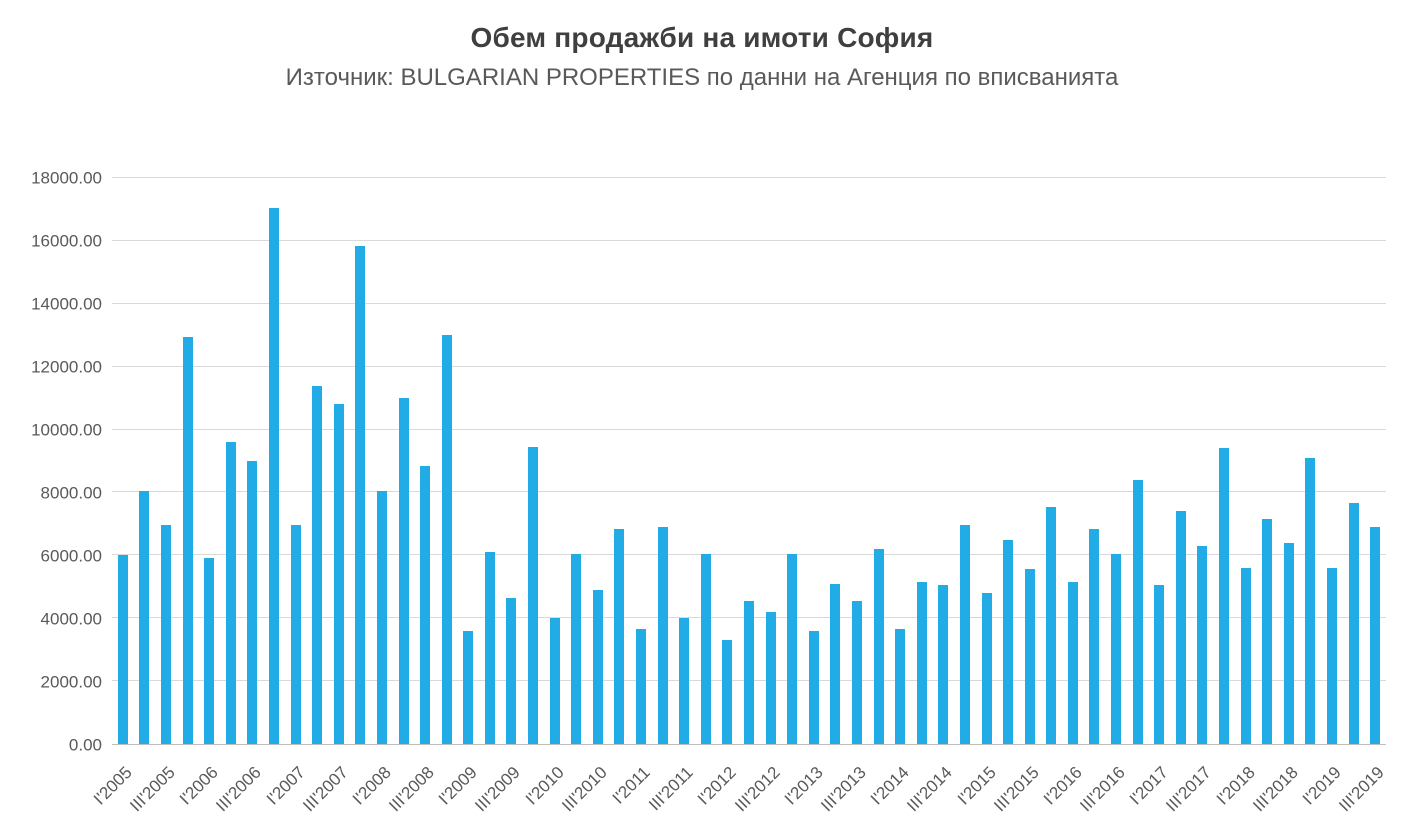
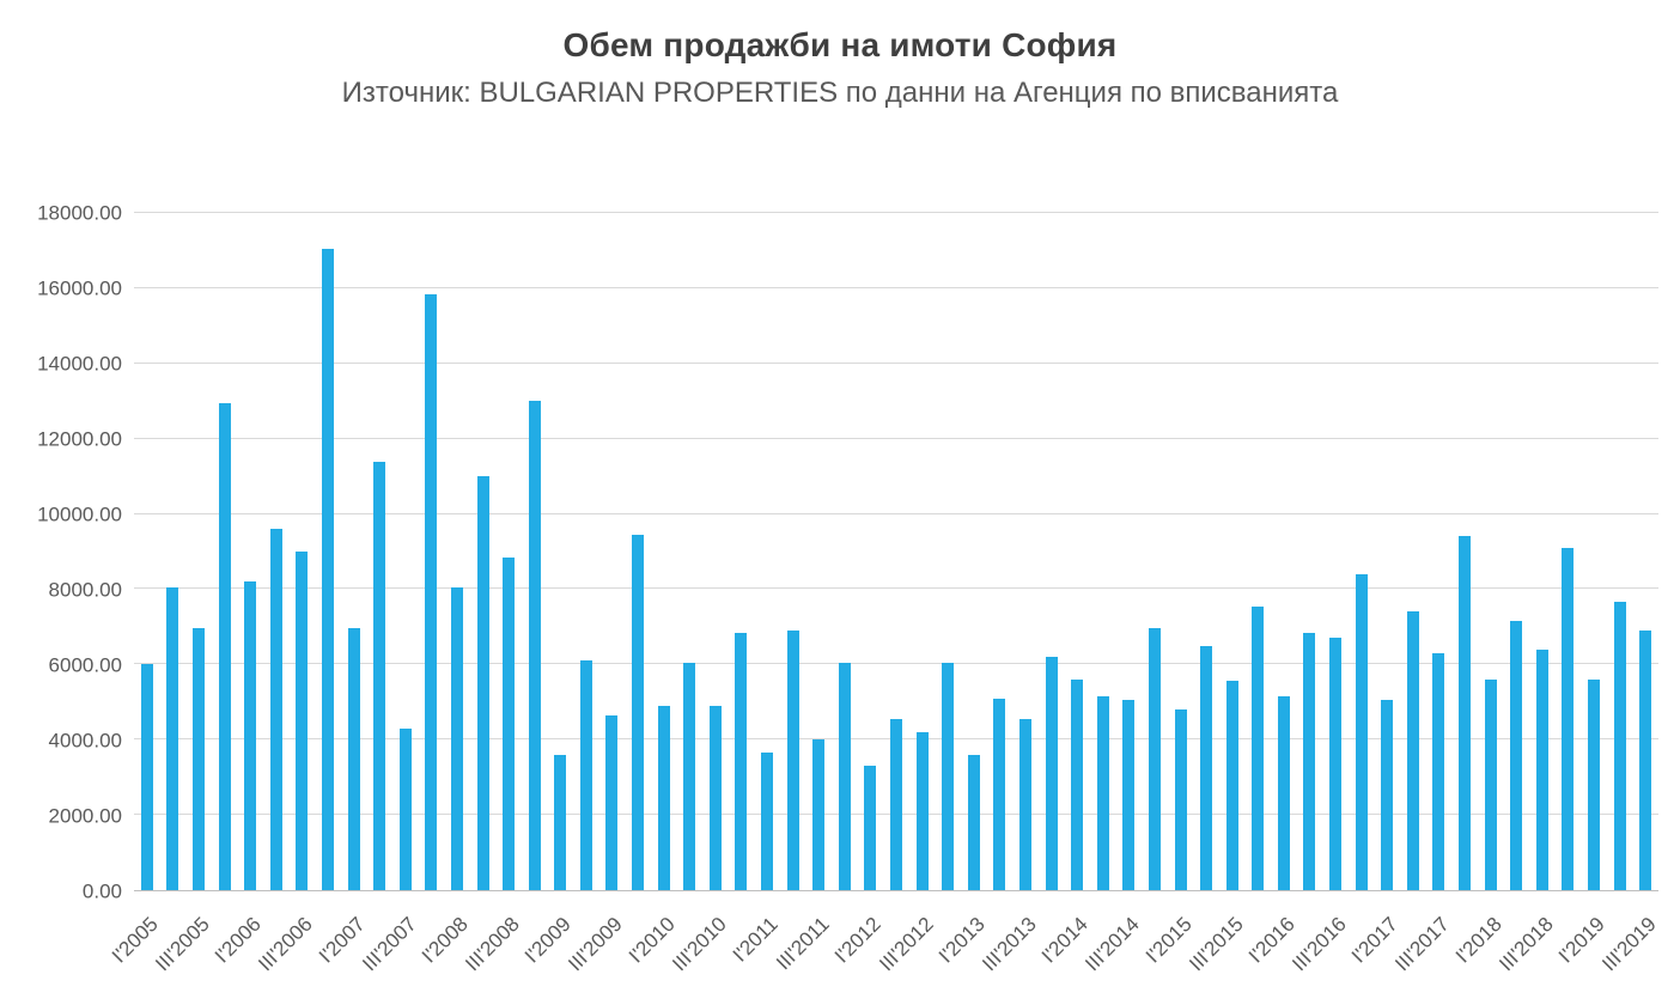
I'2006: 5900 -> 8200
III'2007: 10800 -> 4300
I'2010: 4000 -> 4900
I'2014: 3600 -> 5600
III'2016: 6000 -> 6700
